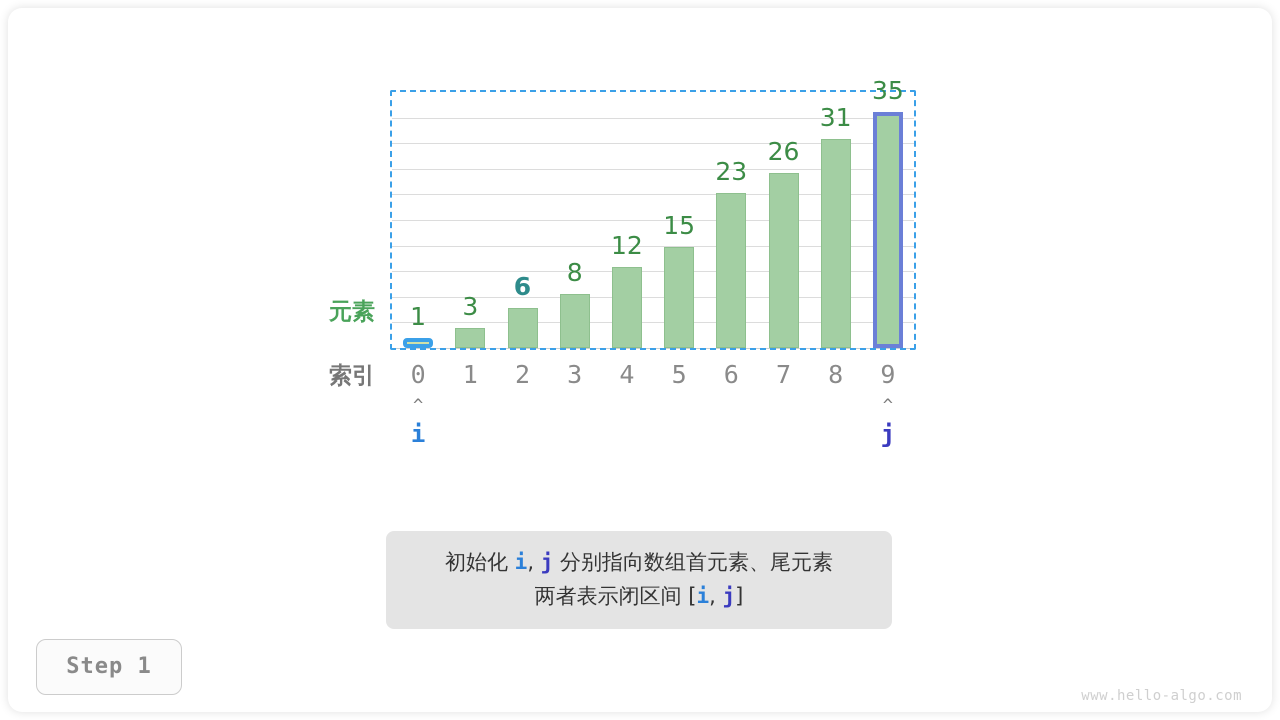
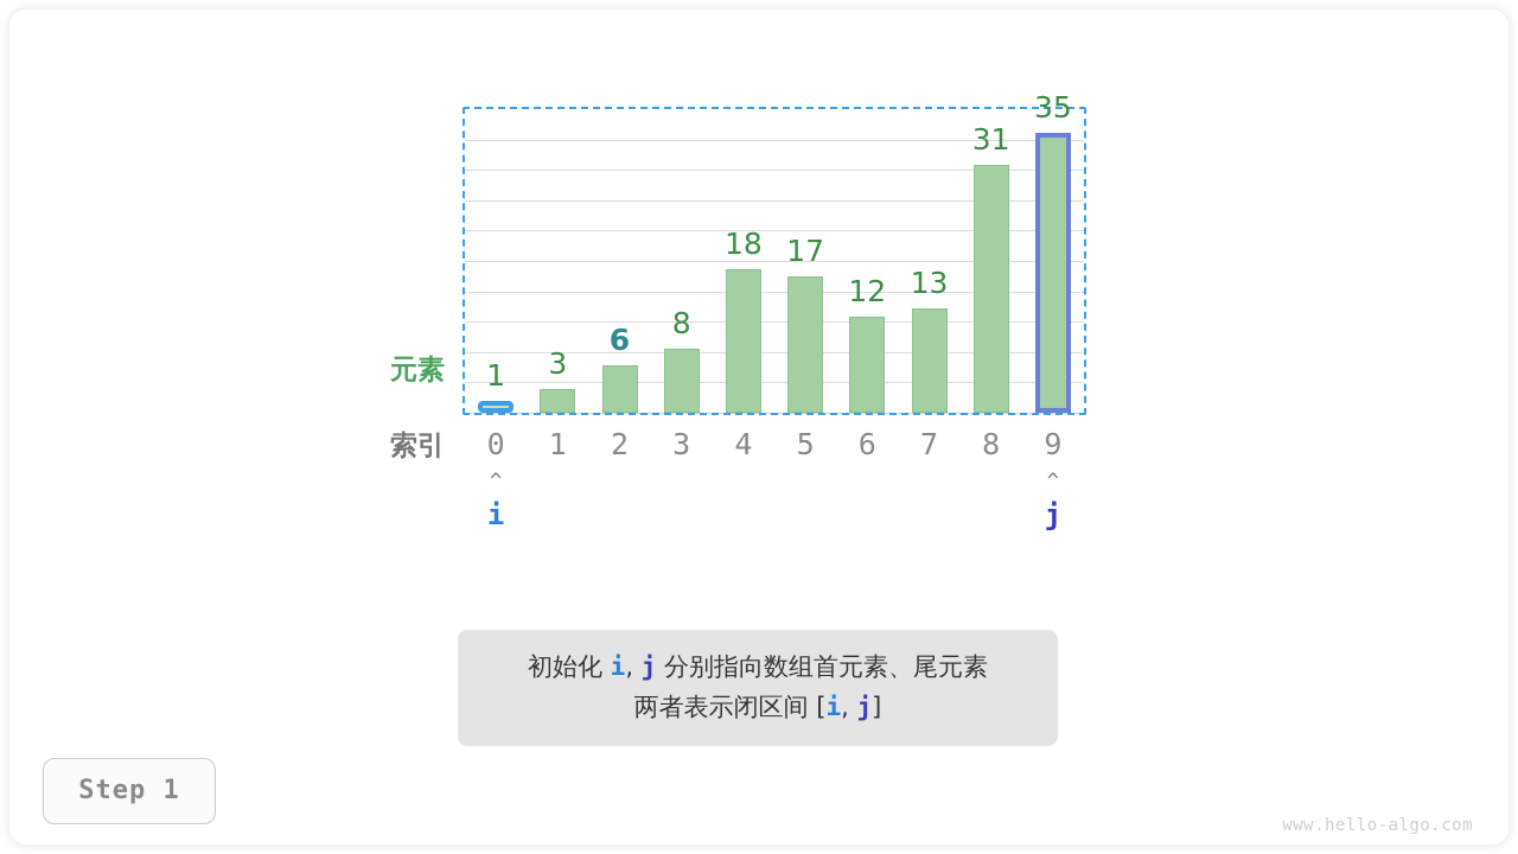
4: 12 -> 18
5: 15 -> 17
6: 23 -> 12
7: 26 -> 13
